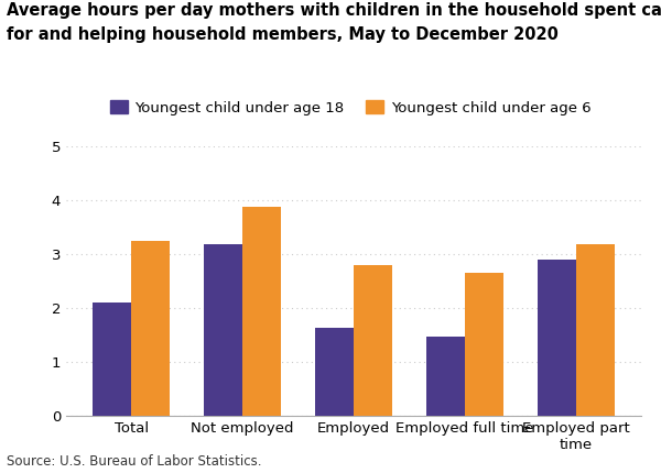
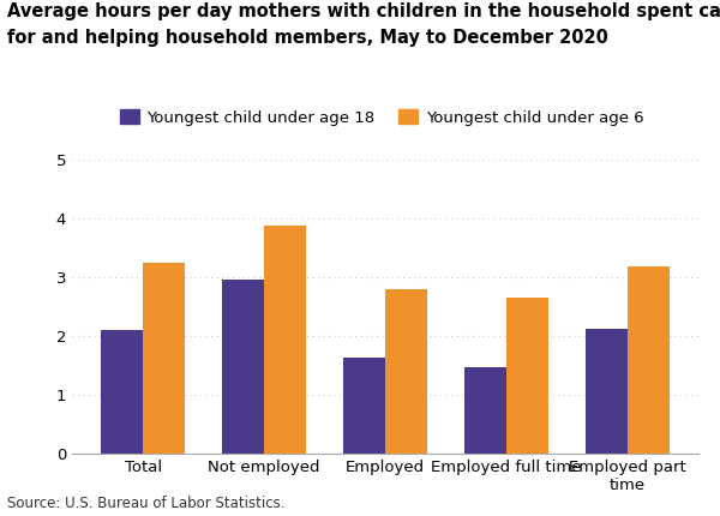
Youngest child under age 18/Not employed: 3.20 -> 2.96
Youngest child under age 18/Employed part time: 2.90 -> 2.12
